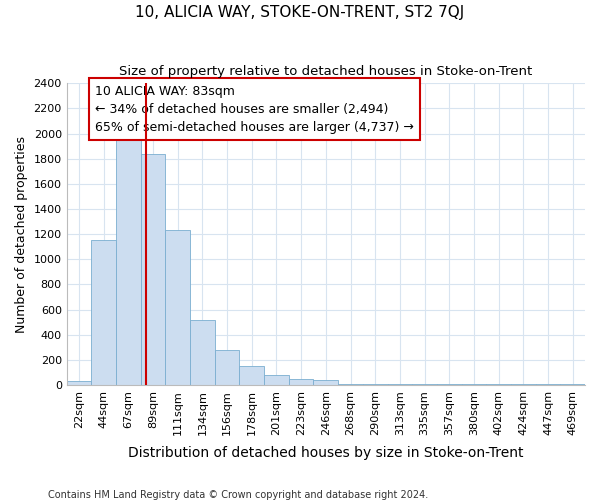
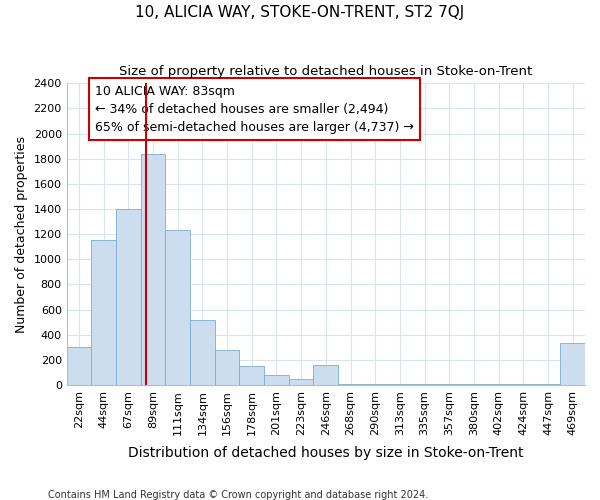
22sqm: 30 -> 300
67sqm: 1950 -> 1400
246sqm: 40 -> 160
469sqm: 0 -> 330
